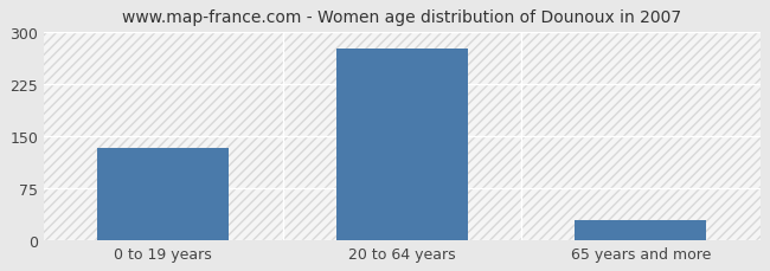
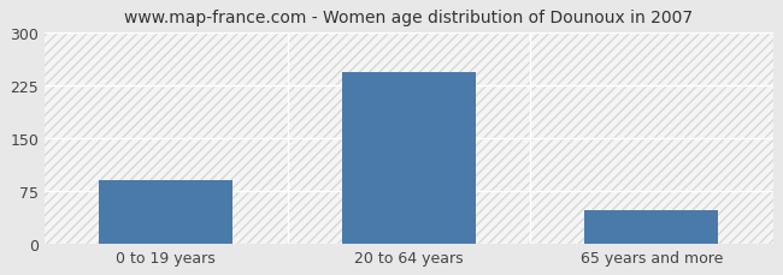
0 to 19 years: 132 -> 90
20 to 64 years: 276 -> 243
65 years and more: 28 -> 47
